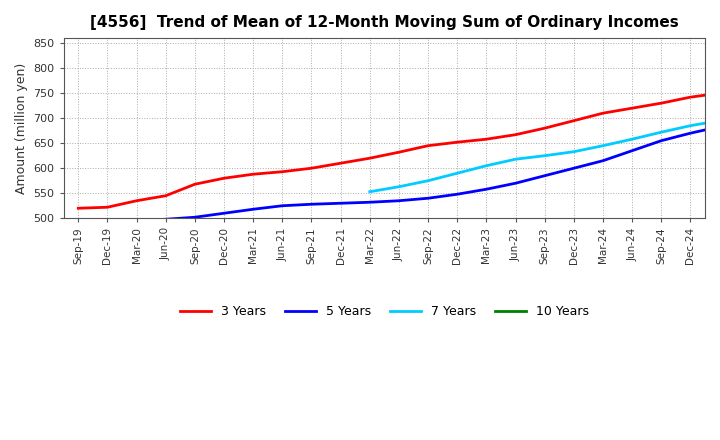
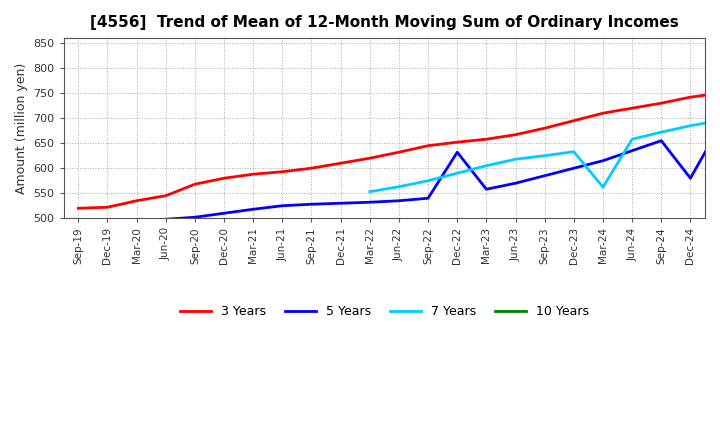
5 Years/Dec-22: 548 -> 632
7 Years/Mar-24: 645 -> 562
5 Years/Dec-24: 670 -> 580
